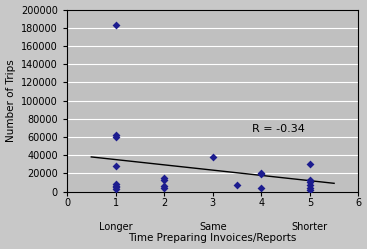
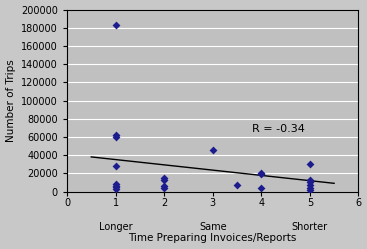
3: 38000 -> 46000
